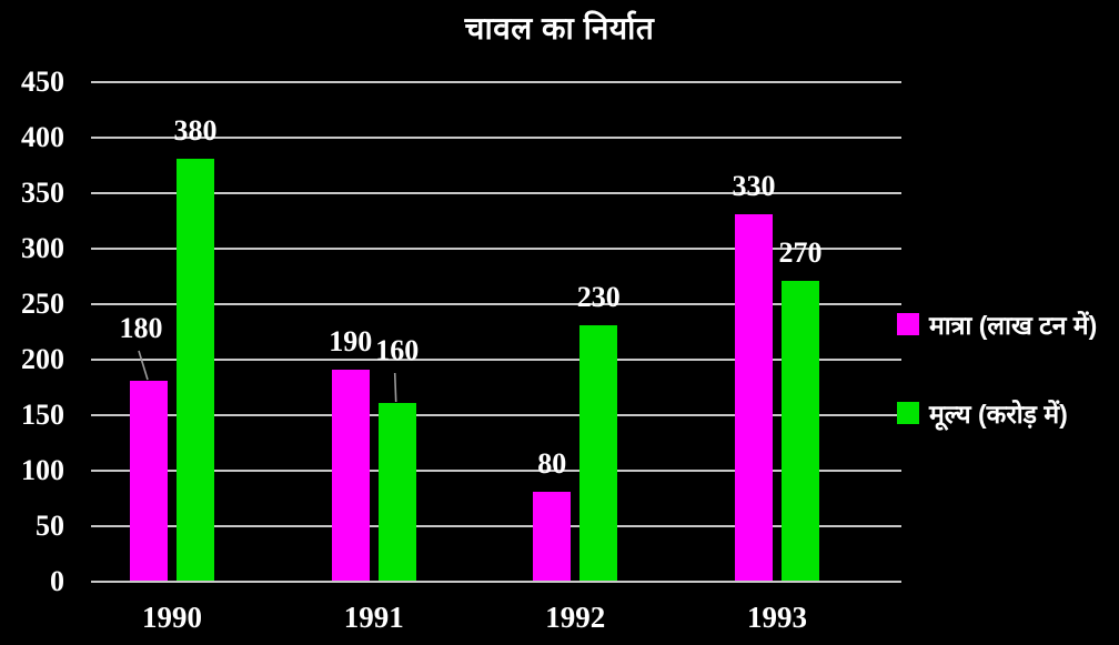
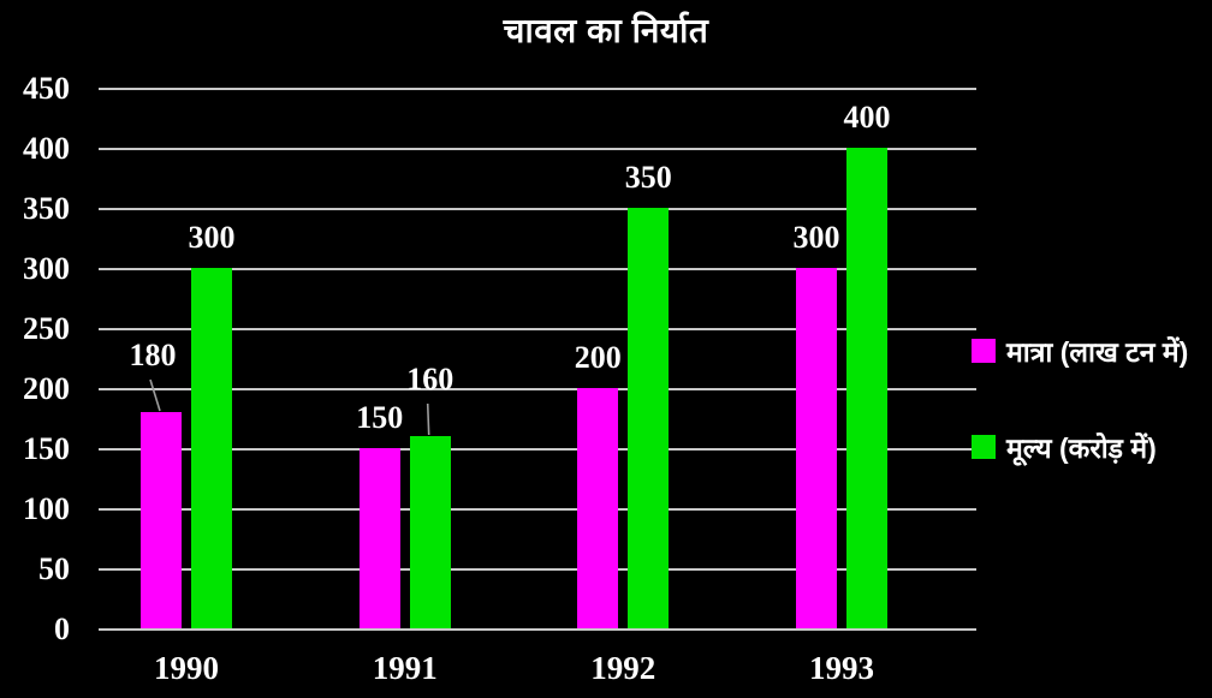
मूल्य (करोड़ में)/1990: 380 -> 300
मात्रा (लाख टन में)/1991: 190 -> 150
मात्रा (लाख टन में)/1992: 80 -> 200
मूल्य (करोड़ में)/1992: 230 -> 350
मात्रा (लाख टन में)/1993: 330 -> 300
मूल्य (करोड़ में)/1993: 270 -> 400
